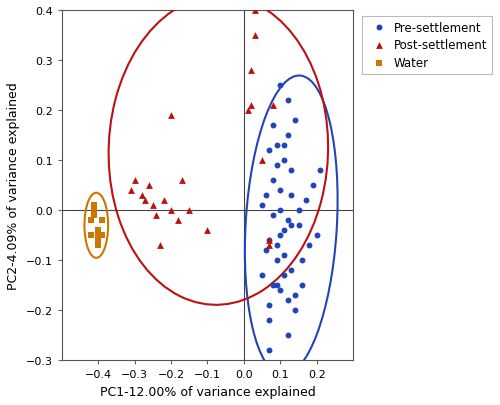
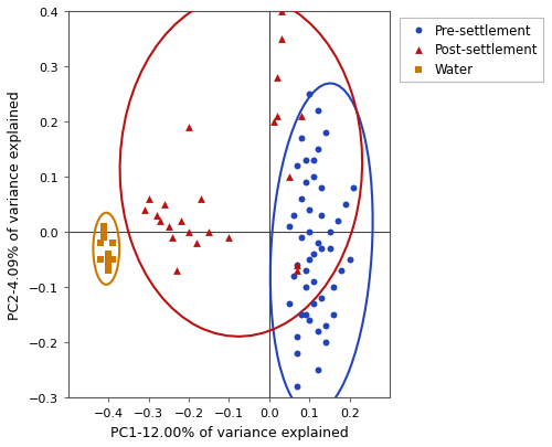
Post-settlement/−0.1: -0.04 -> -0.01
